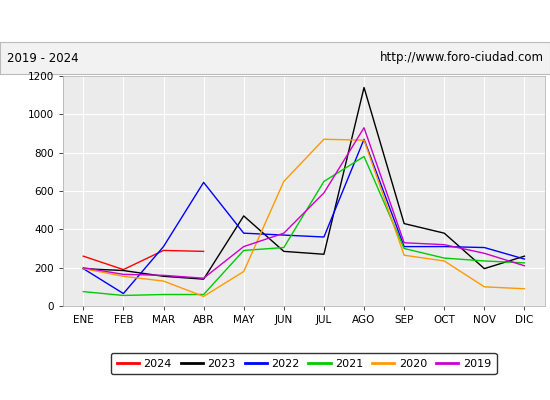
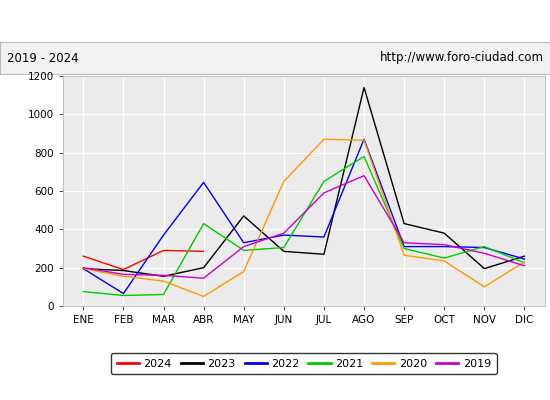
2022/MAR: 310 -> 370
2023/ABR: 140 -> 200
2021/ABR: 60 -> 430
2022/MAY: 380 -> 330
2019/AGO: 930 -> 680
2021/NOV: 240 -> 310
2020/DIC: 90 -> 230
